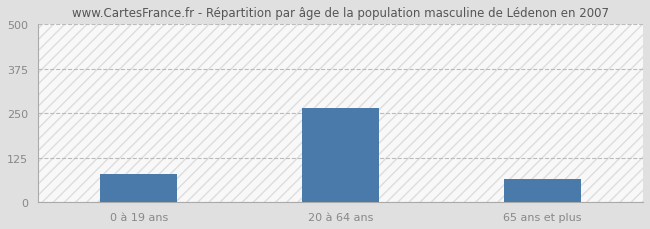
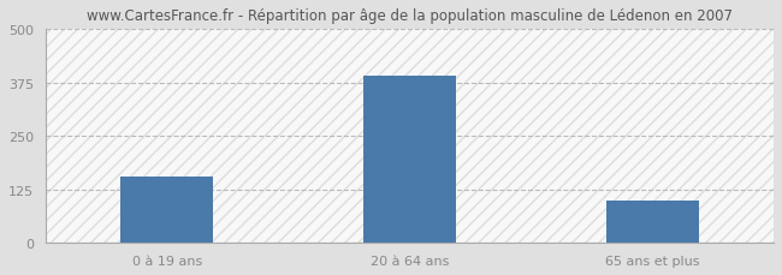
0 à 19 ans: 80 -> 155
20 à 64 ans: 265 -> 390
65 ans et plus: 65 -> 100
